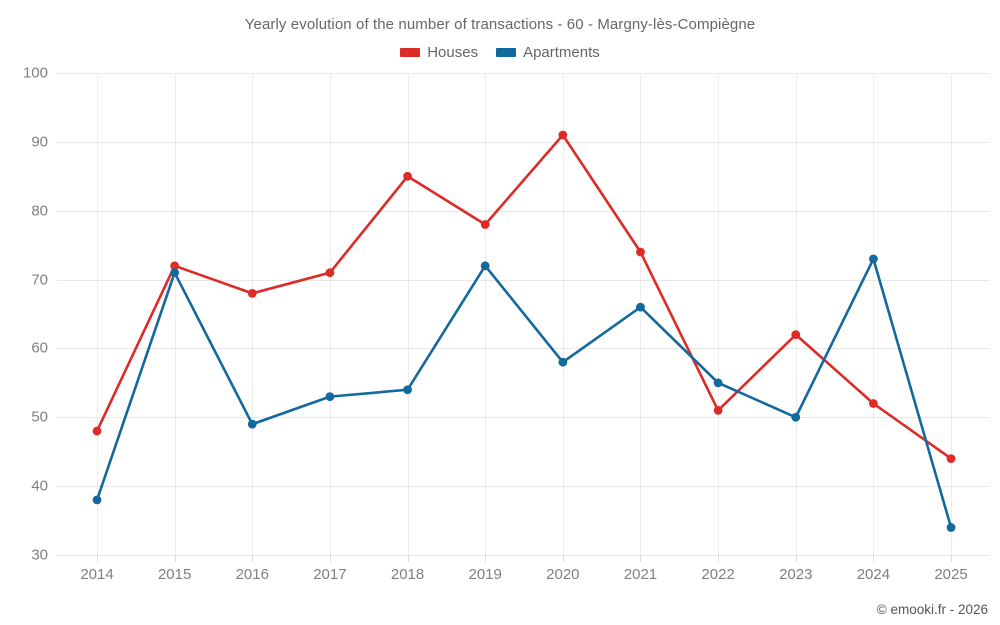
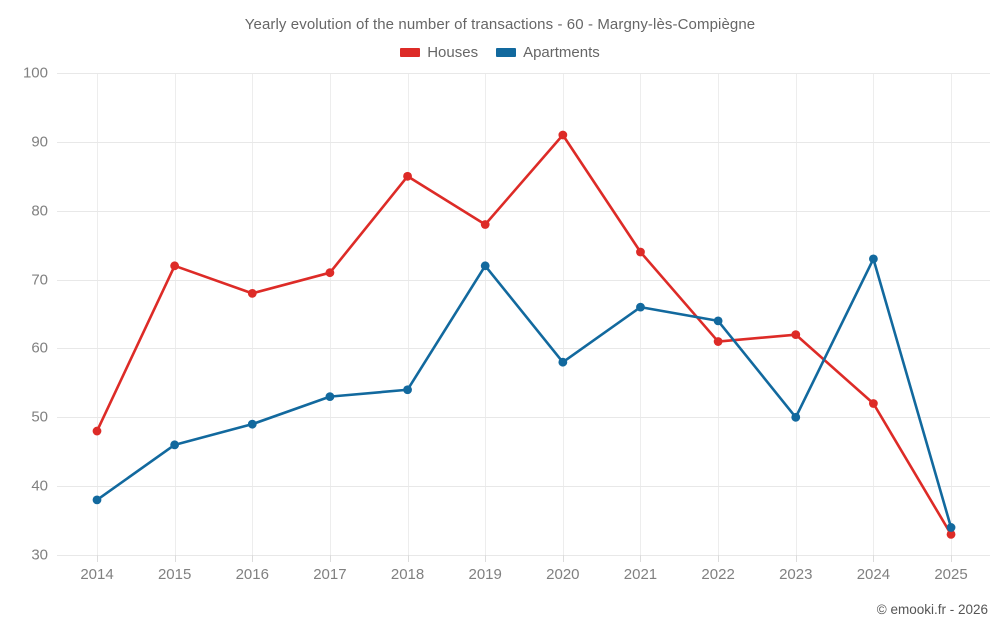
Apartments/2015: 71 -> 46
Houses/2022: 51 -> 61
Apartments/2022: 55 -> 64
Houses/2025: 44 -> 33
